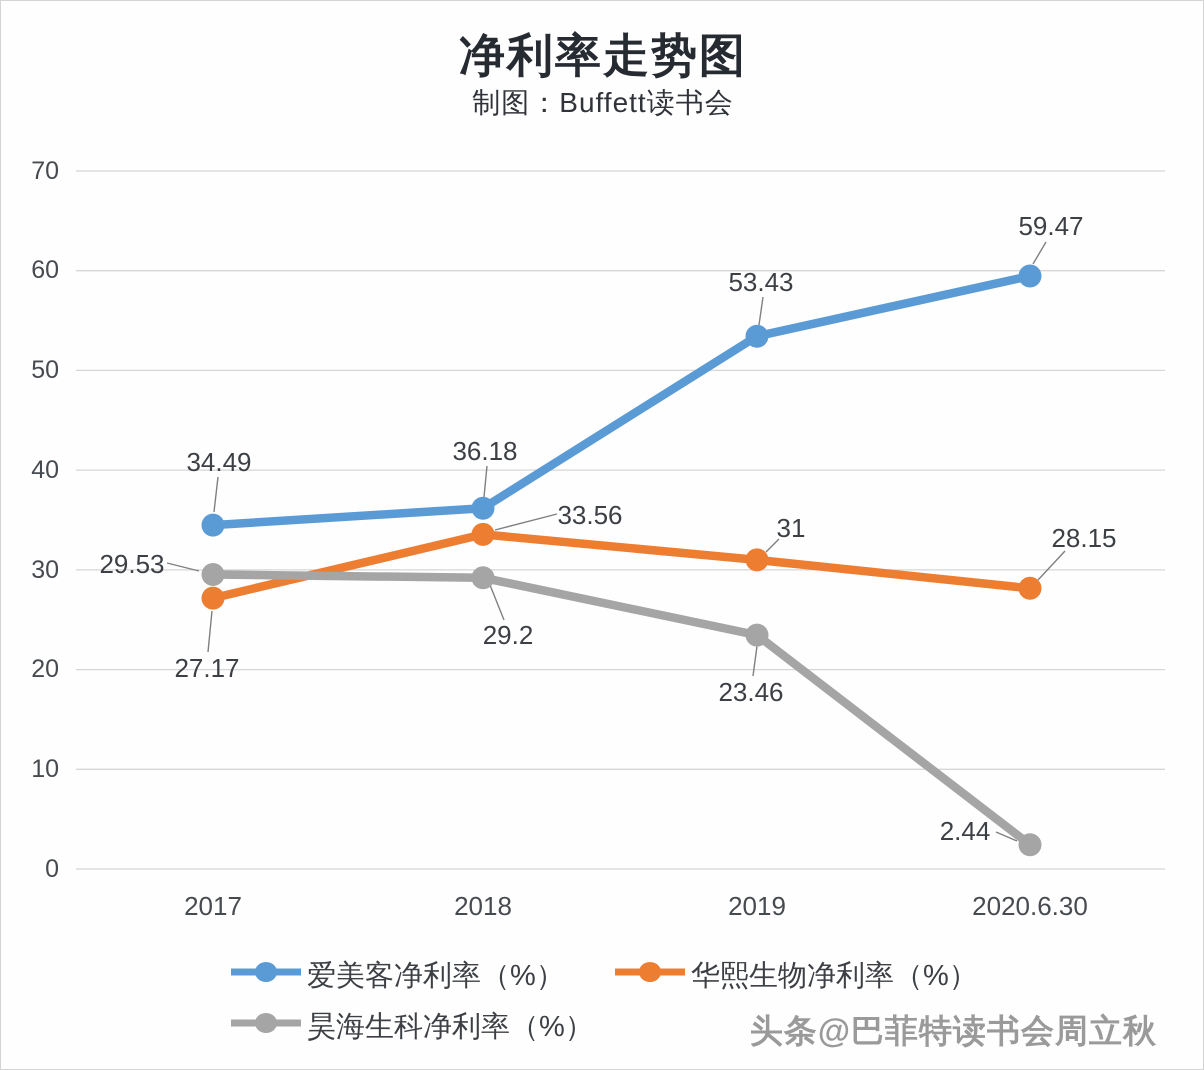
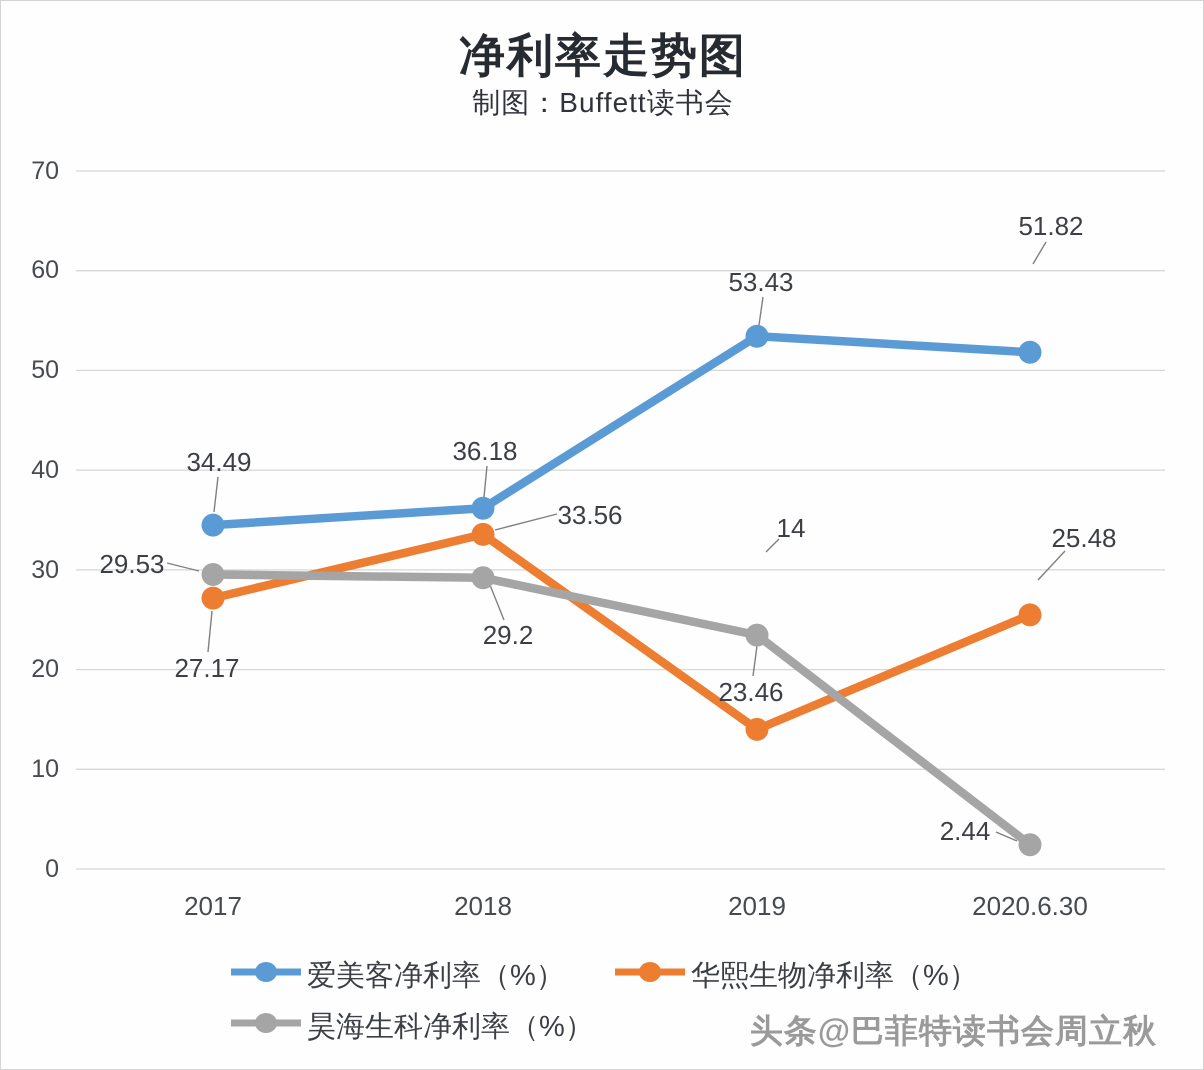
华熙生物净利率（%）/2019: 31 -> 14
爱美客净利率（%）/2020.6.30: 59.47 -> 51.82
华熙生物净利率（%）/2020.6.30: 28.15 -> 25.48
